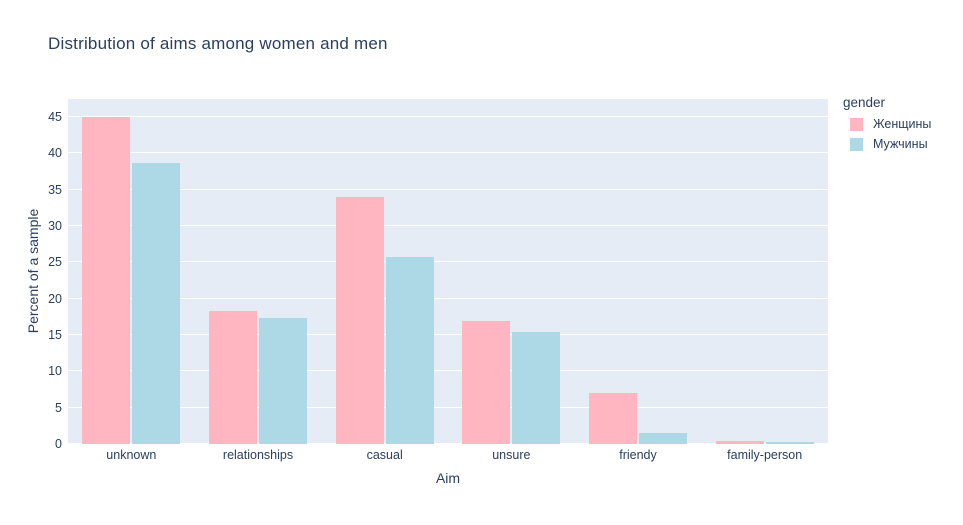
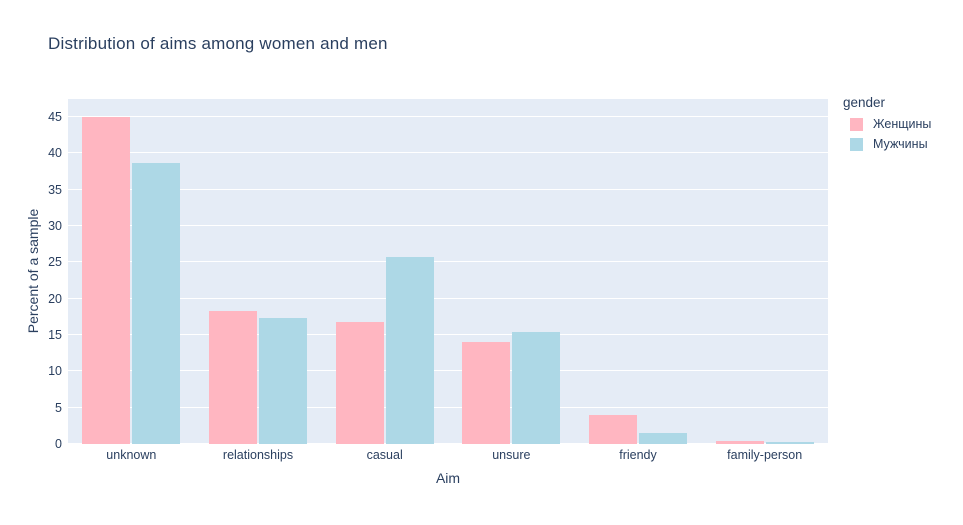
Женщины/casual: 34 -> 17
Женщины/unsure: 17 -> 14
Женщины/friendy: 7 -> 4
